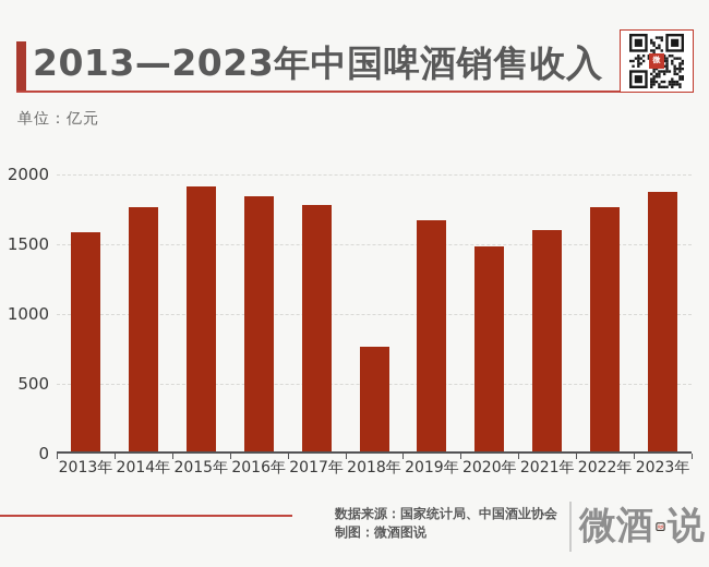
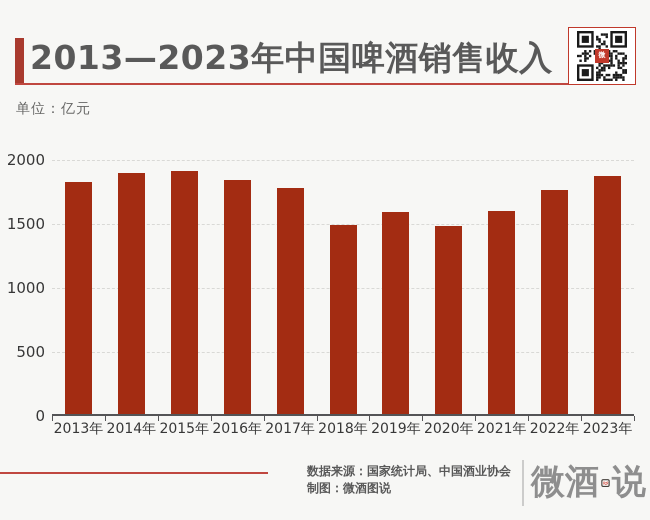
2013年: 1570 -> 1810
2014年: 1750 -> 1890
2018年: 750 -> 1470
2019年: 1660 -> 1580
